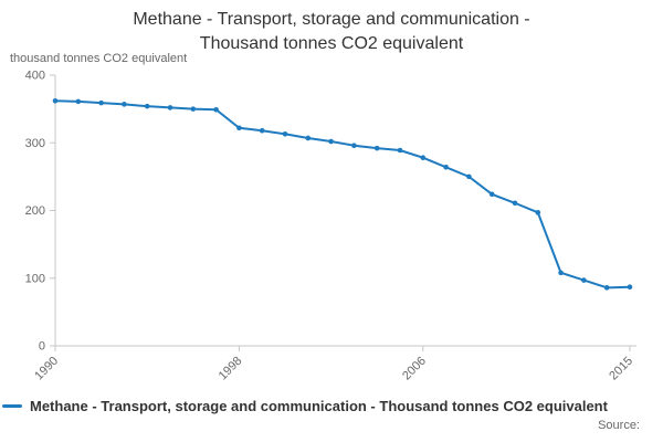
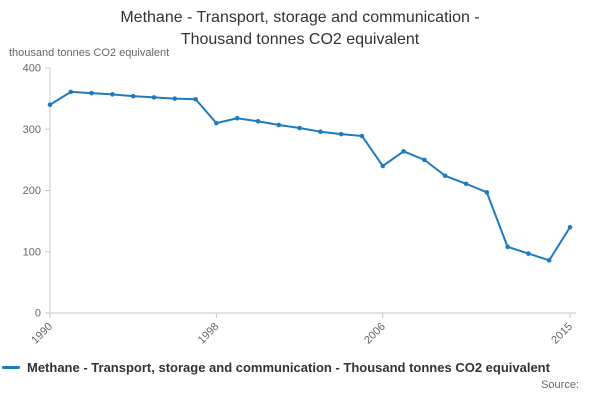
1990: 360 -> 340
1998: 320 -> 310
2006: 280 -> 240
2015: 90 -> 140
